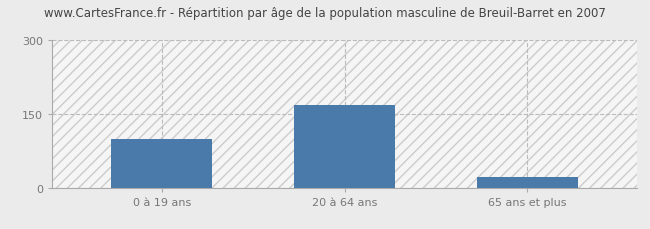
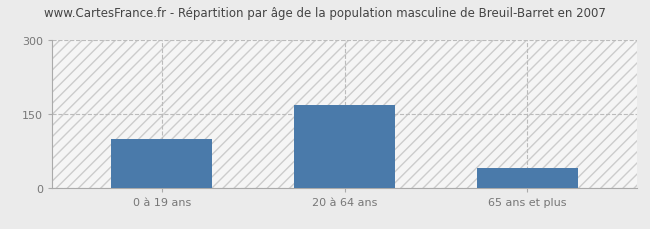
65 ans et plus: 22 -> 40
